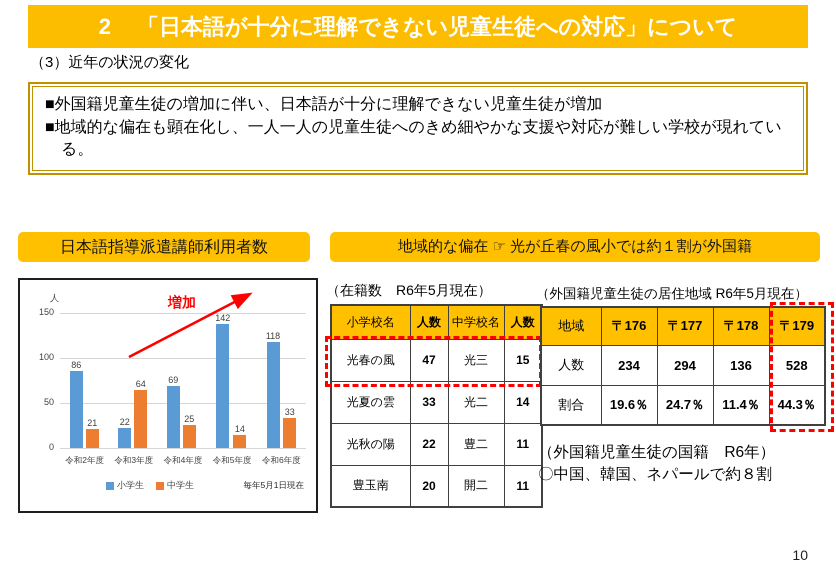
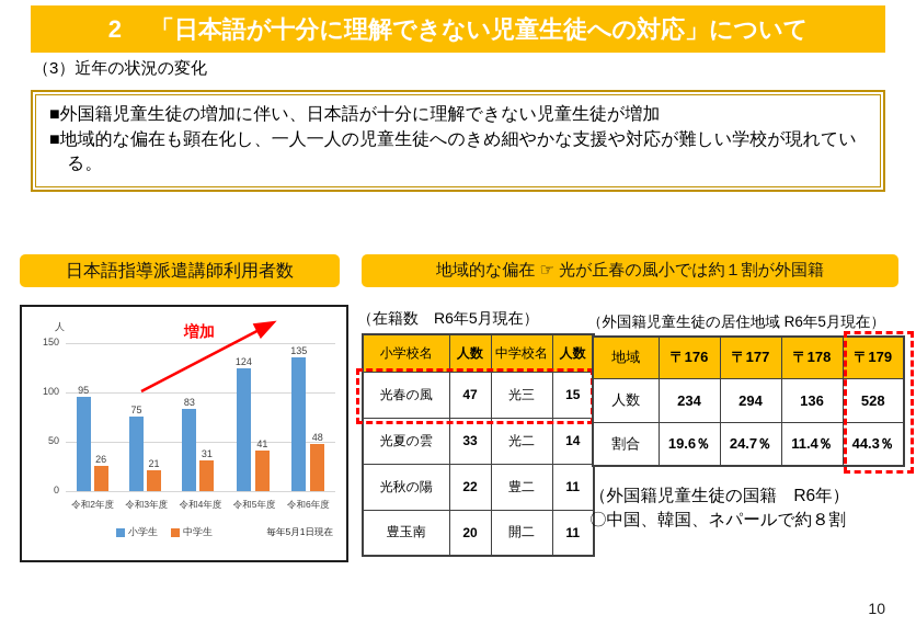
小学生/令和2年度: 86 -> 95
中学生/令和2年度: 21 -> 26
小学生/令和3年度: 22 -> 75
中学生/令和3年度: 64 -> 21
小学生/令和4年度: 69 -> 83
中学生/令和4年度: 25 -> 31
小学生/令和5年度: 142 -> 124
中学生/令和5年度: 14 -> 41
小学生/令和6年度: 118 -> 135
中学生/令和6年度: 33 -> 48
